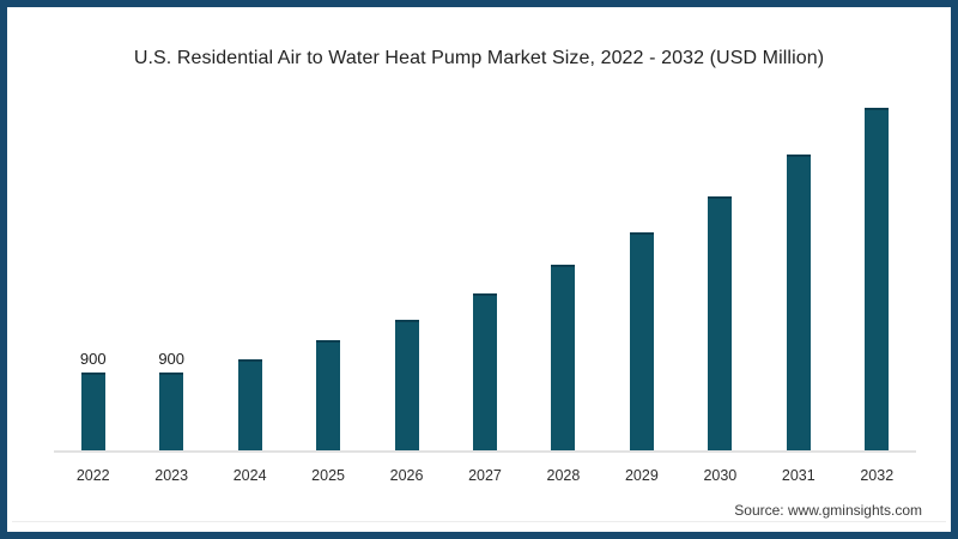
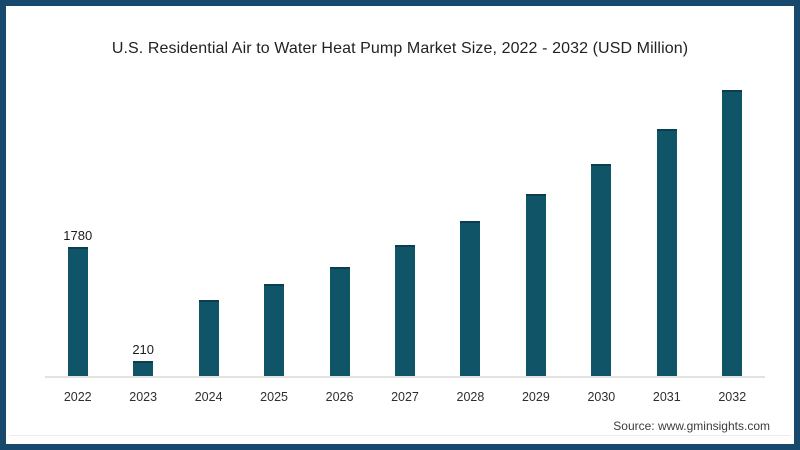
2022: 900 -> 1780
2023: 900 -> 210
